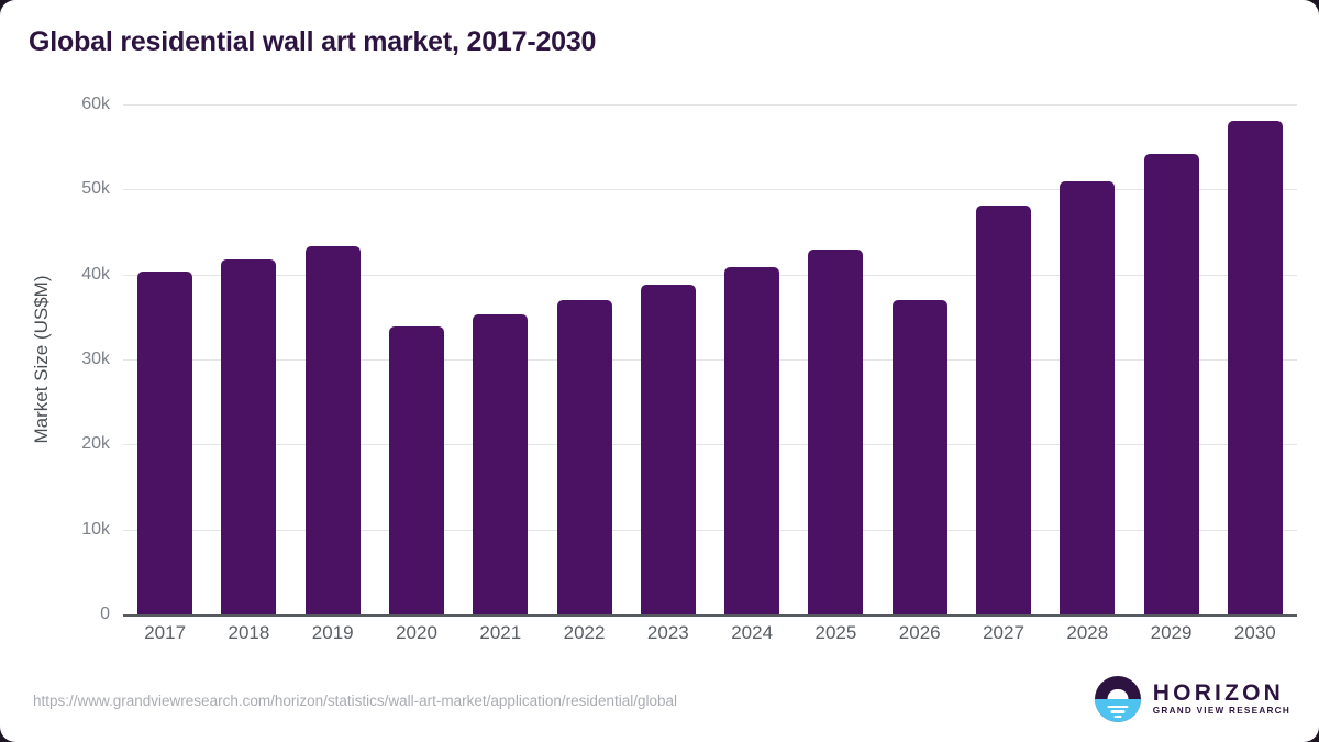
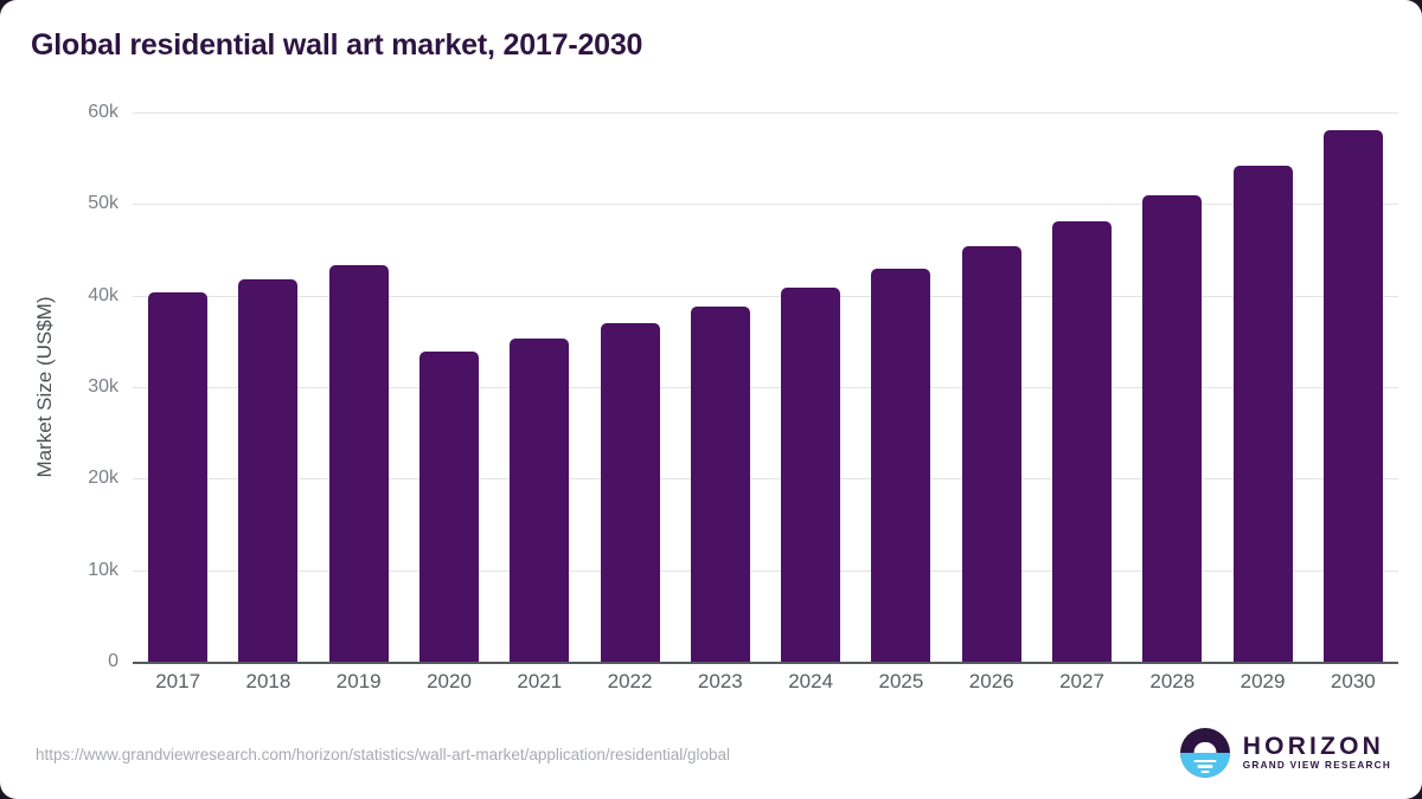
2026: 37k -> 45k
